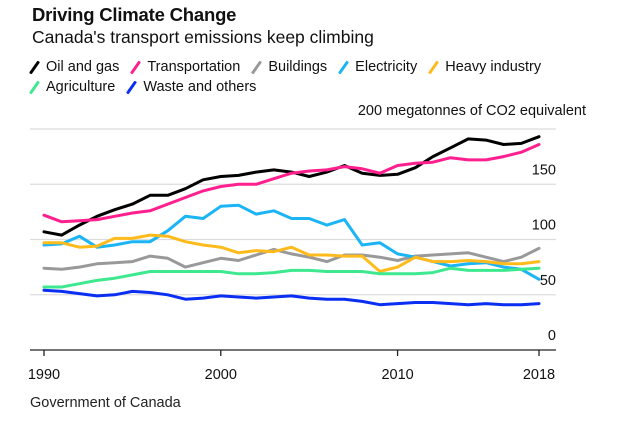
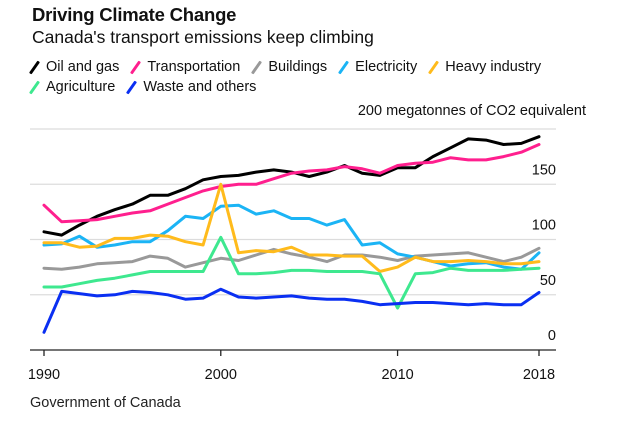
Transportation/1990: 122 -> 131
Waste and others/1990: 54 -> 16
Heavy industry/2000: 93 -> 150
Agriculture/2000: 71 -> 102
Waste and others/2000: 49 -> 55
Oil and gas/2010: 159 -> 165
Agriculture/2010: 69 -> 38
Electricity/2018: 64 -> 88
Waste and others/2018: 42 -> 52
